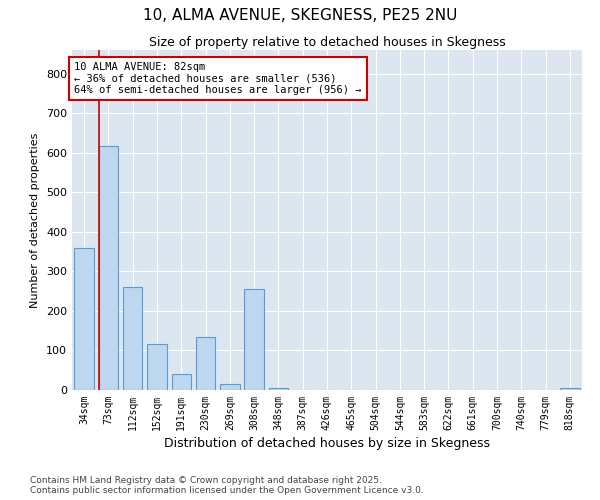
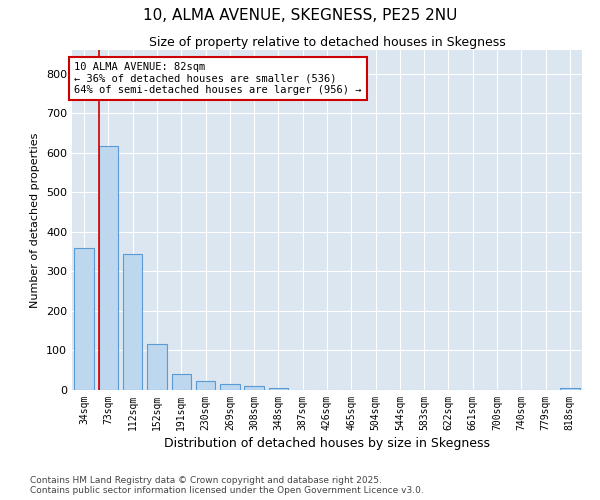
112sqm: 260 -> 344
230sqm: 135 -> 22
308sqm: 255 -> 9
